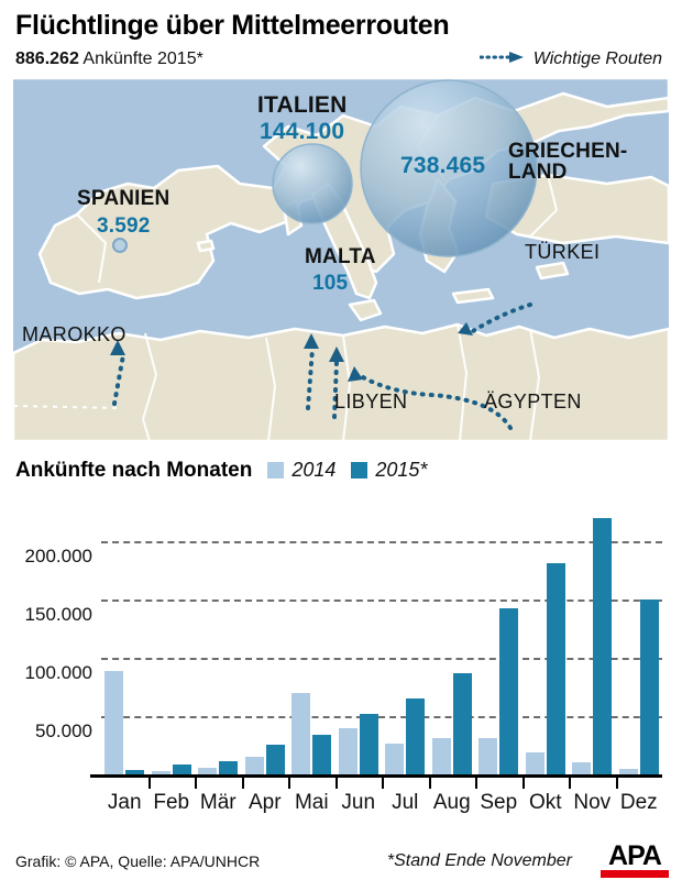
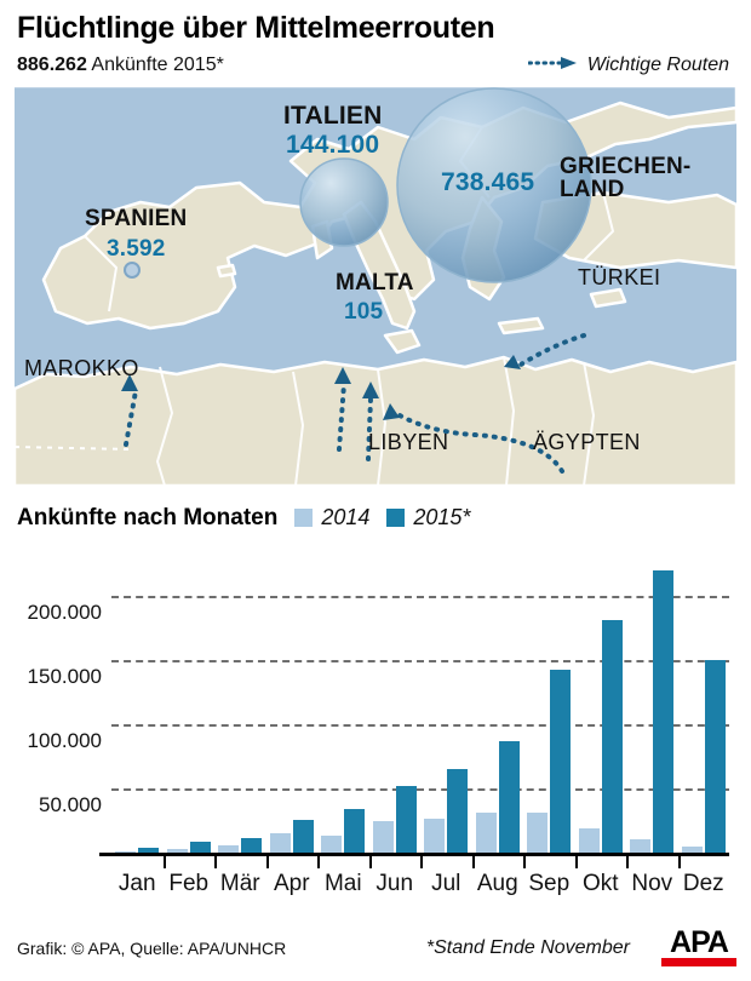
2014/Jan: 91000 -> 4000
2014/Mai: 72000 -> 16000
2014/Jun: 42000 -> 26000
